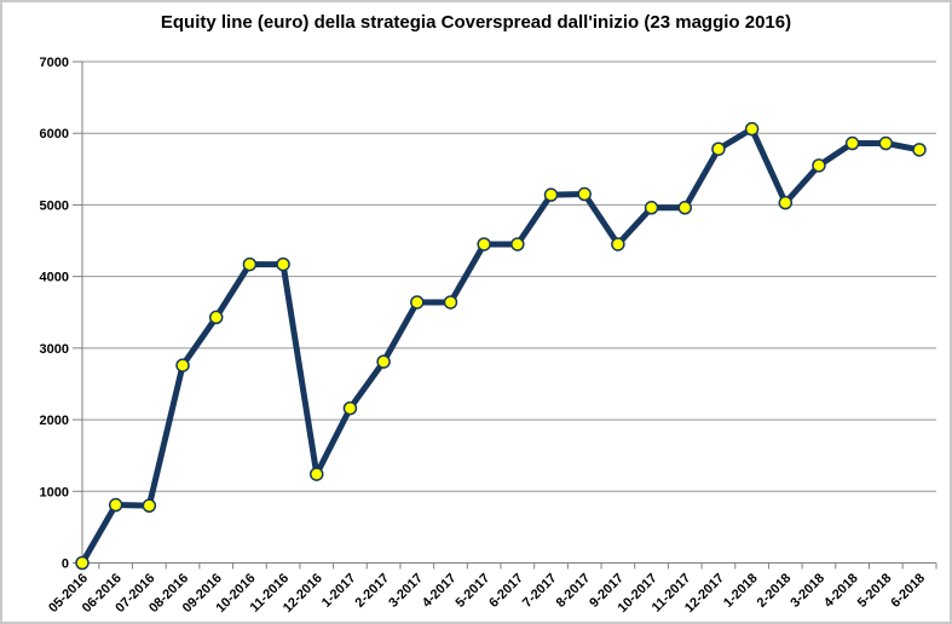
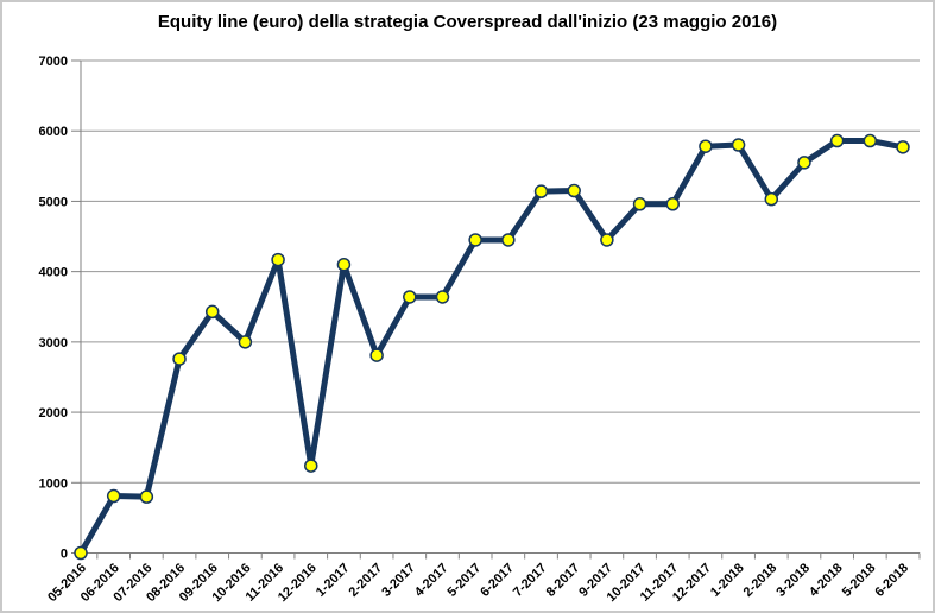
10-2016: 4200 -> 3000
1-2017: 2200 -> 4100
1-2018: 6100 -> 5800
